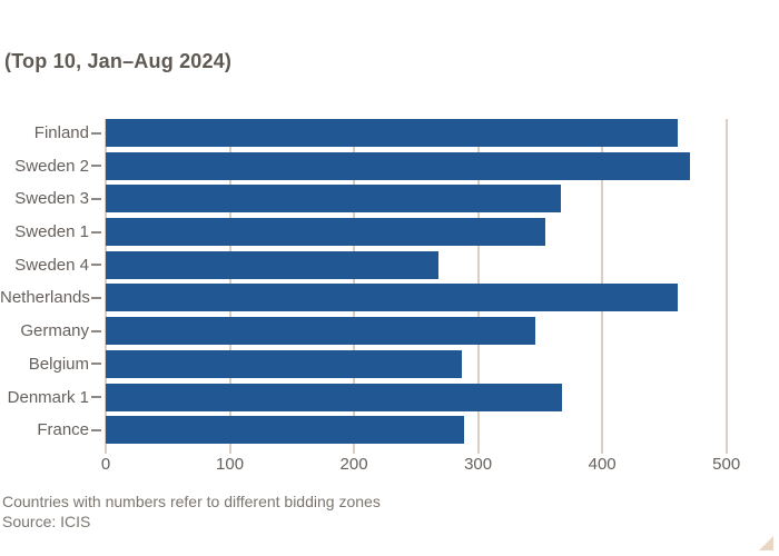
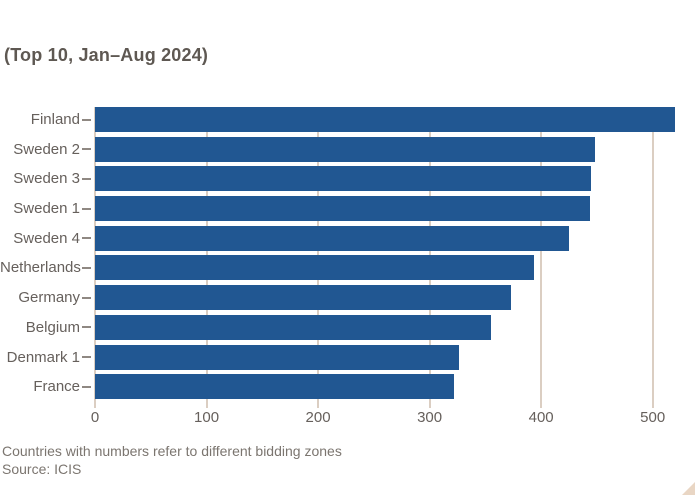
Finland: 461 -> 520
Sweden 2: 471 -> 448
Sweden 3: 367 -> 445
Sweden 1: 354 -> 444
Sweden 4: 268 -> 425
Netherlands: 461 -> 394
Germany: 346 -> 373
Belgium: 287 -> 355
Denmark 1: 368 -> 326
France: 289 -> 322
